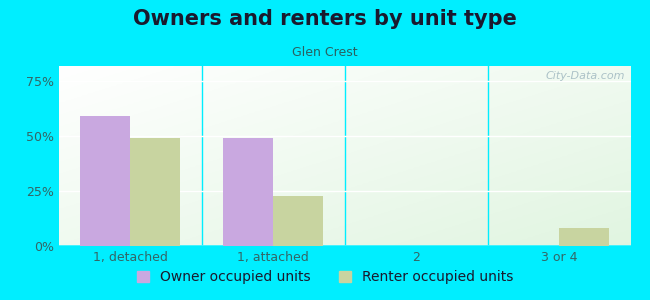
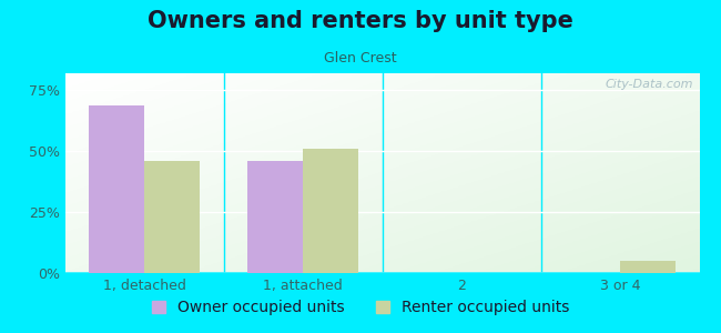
Owner occupied units/1, detached: 59% -> 69%
Renter occupied units/1, detached: 49% -> 46%
Owner occupied units/1, attached: 49% -> 46%
Renter occupied units/1, attached: 23% -> 51%
Renter occupied units/3 or 4: 8% -> 5%
